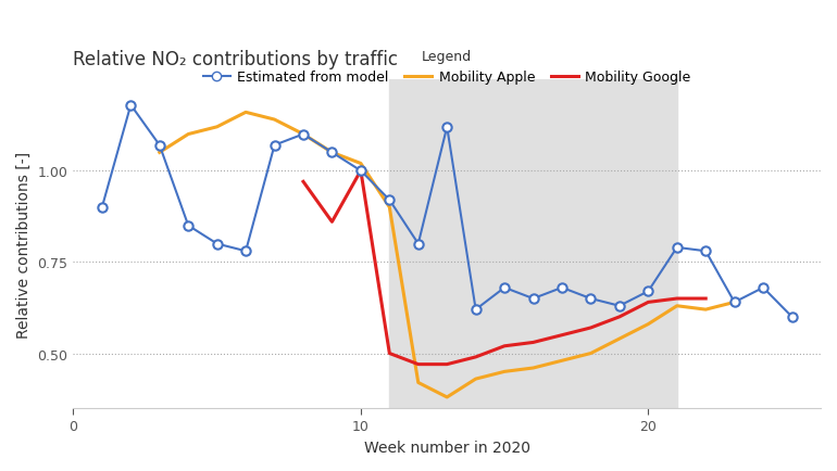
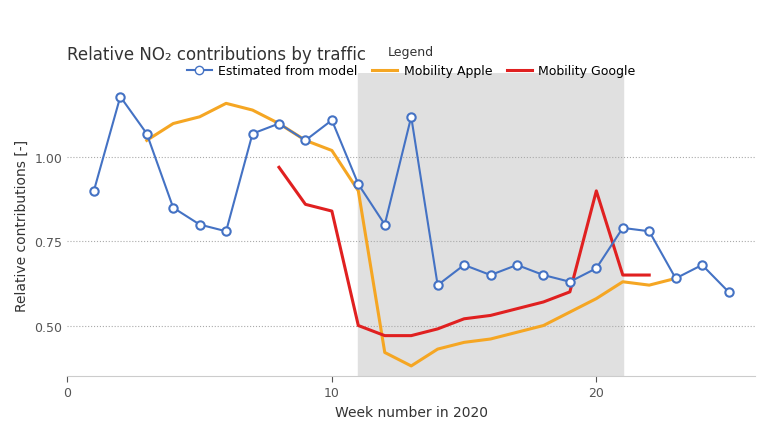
Estimated from model/10: 1.00 -> 1.11
Mobility Google/10: 1.00 -> 0.84
Mobility Google/20: 0.64 -> 0.90
